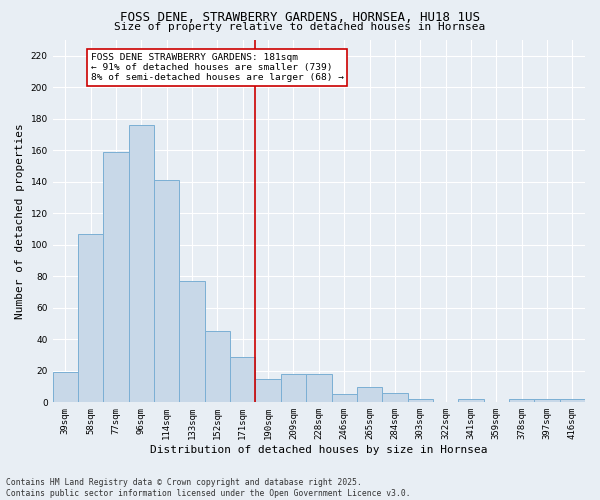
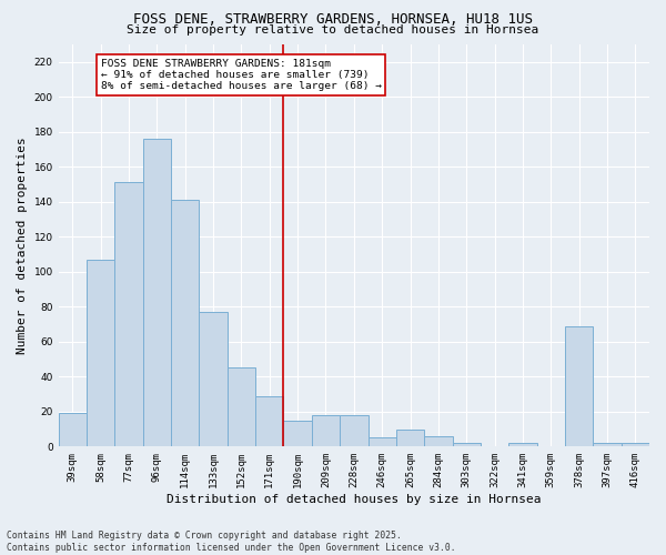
77sqm: 159 -> 151
378sqm: 2 -> 69
